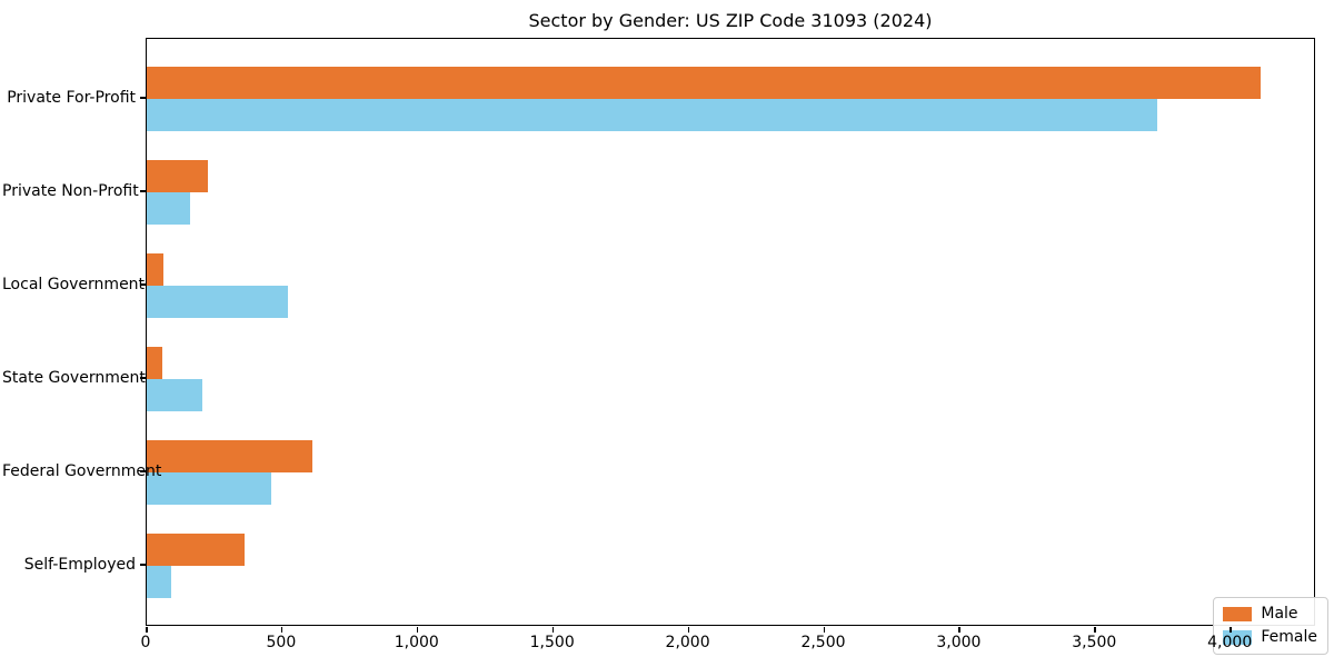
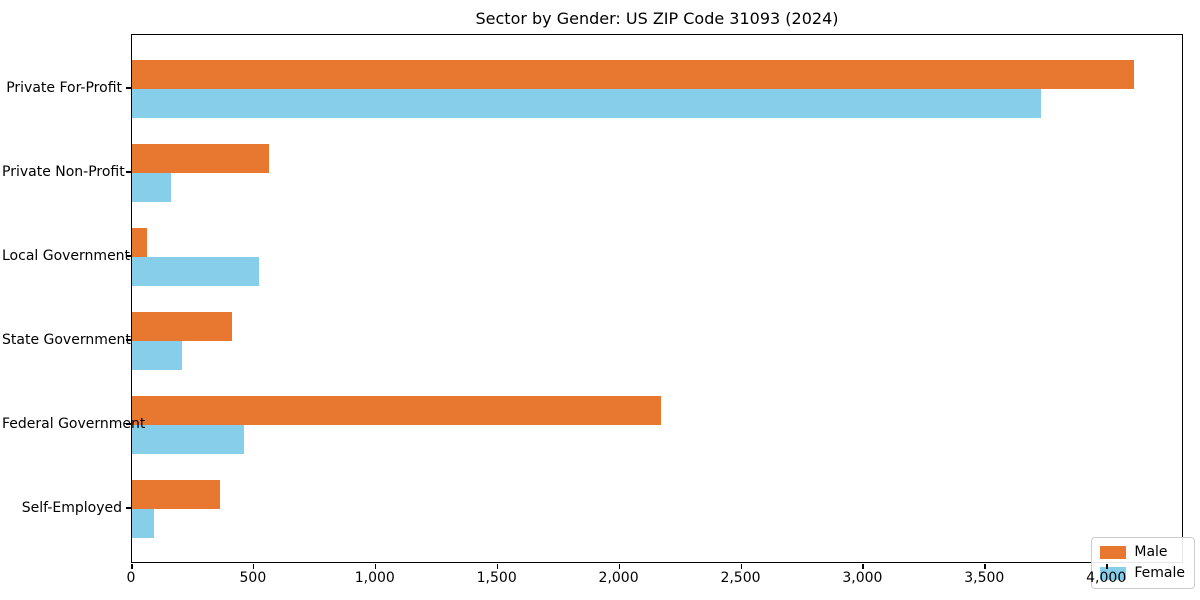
Male/Private Non-Profit: 220 -> 560
Male/State Government: 60 -> 410
Male/Federal Government: 610 -> 2170
